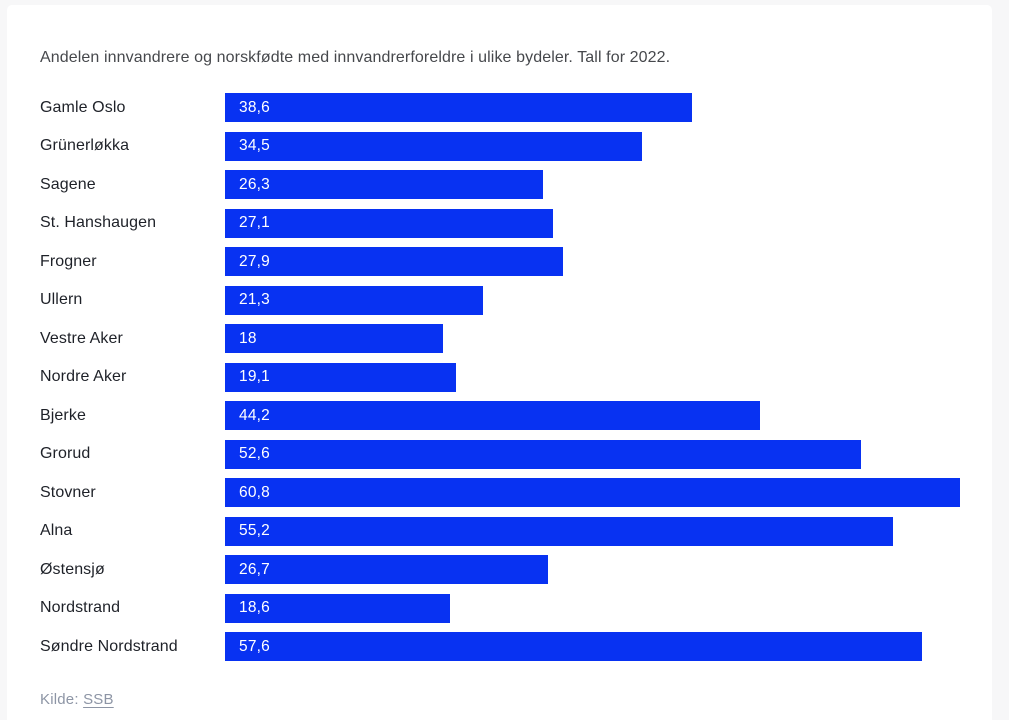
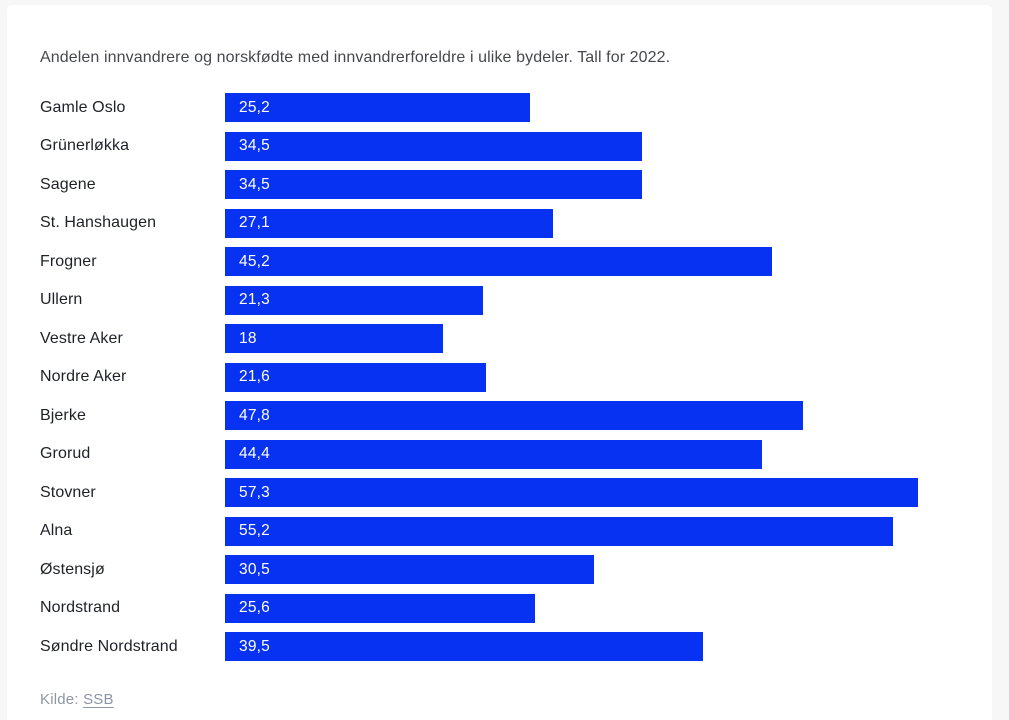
Gamle Oslo: 38,6 -> 25,2
Sagene: 26,3 -> 34,5
Frogner: 27,9 -> 45,2
Nordre Aker: 19,1 -> 21,6
Bjerke: 44,2 -> 47,8
Grorud: 52,6 -> 44,4
Stovner: 60,8 -> 57,3
Østensjø: 26,7 -> 30,5
Nordstrand: 18,6 -> 25,6
Søndre Nordstrand: 57,6 -> 39,5
